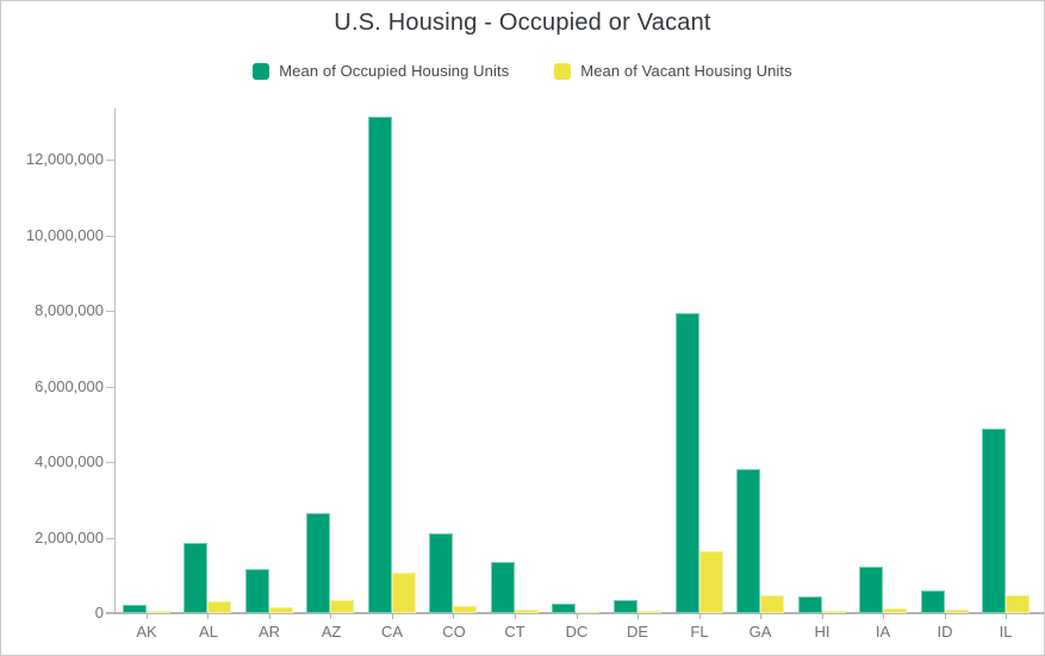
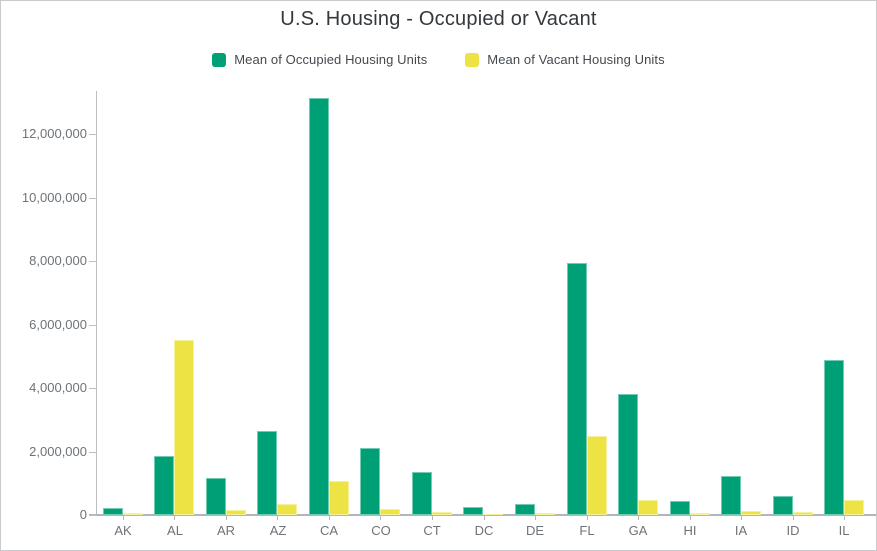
Mean of Vacant Housing Units/AL: 300000 -> 5500000
Mean of Vacant Housing Units/FL: 1600000 -> 2500000
